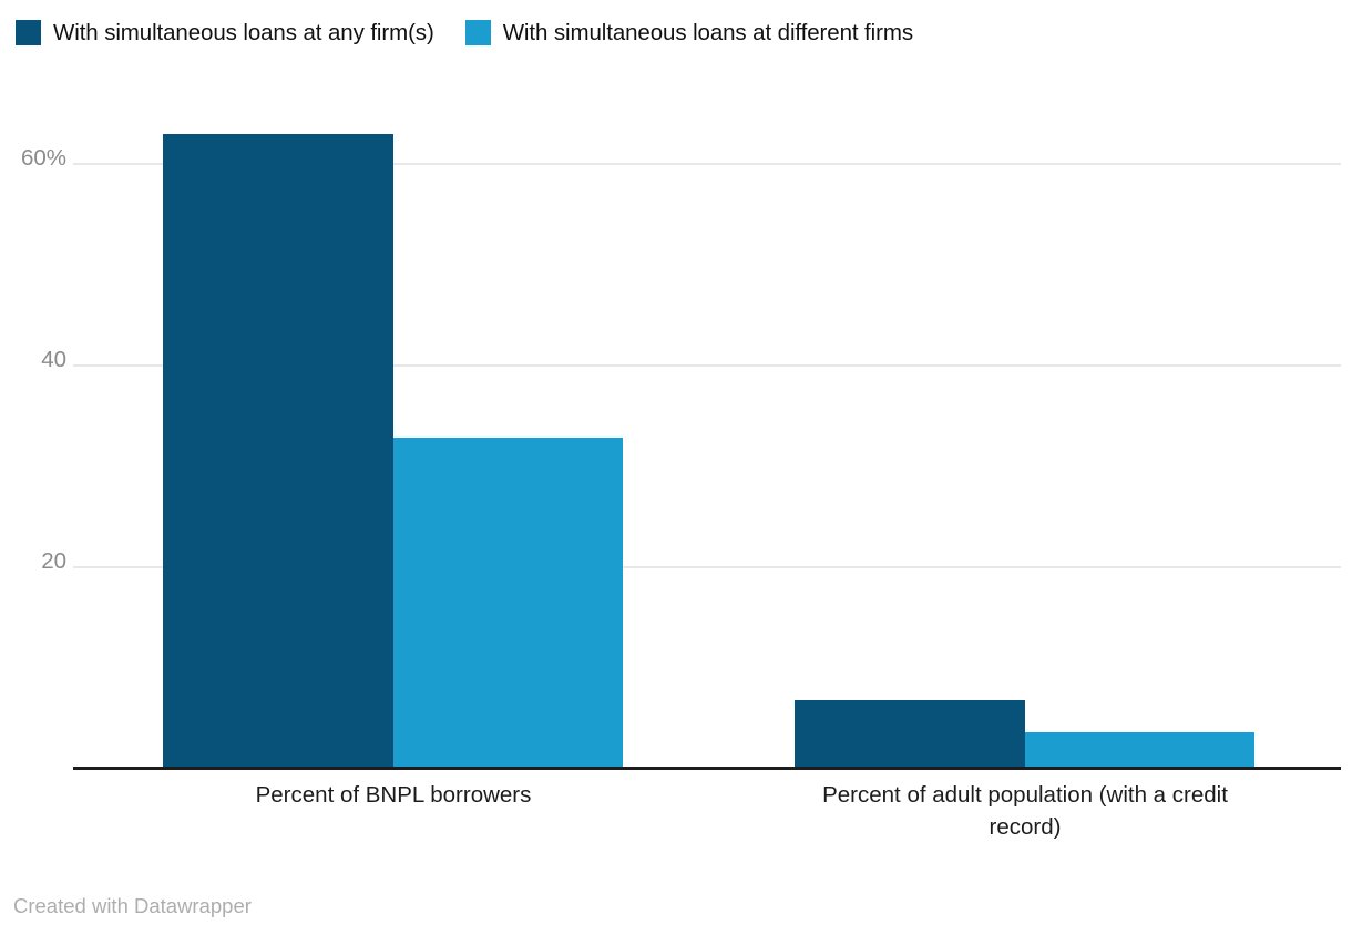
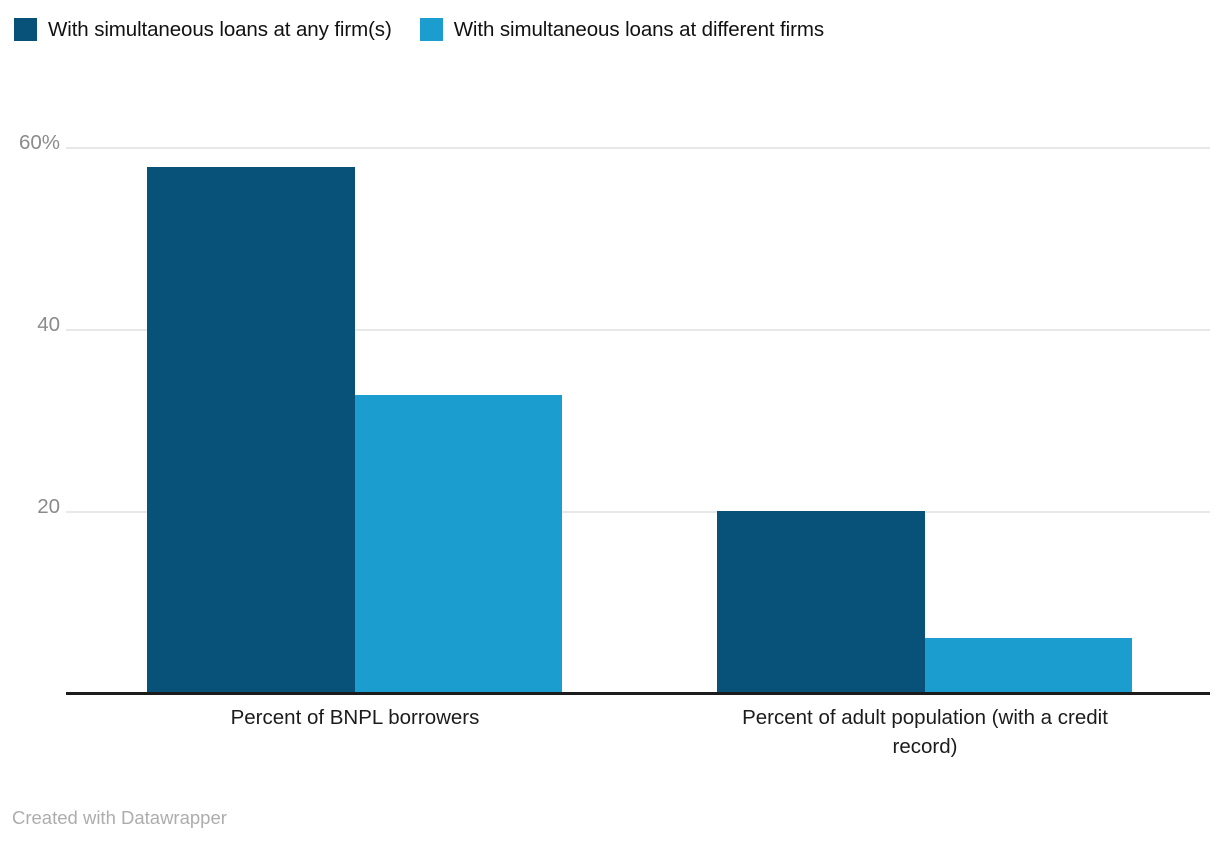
With simultaneous loans at any firm(s)/Percent of BNPL borrowers: 63% -> 58%
With simultaneous loans at any firm(s)/Percent of adult population (with a credit record): 7% -> 20%
With simultaneous loans at different firms/Percent of adult population (with a credit record): 3% -> 6%
